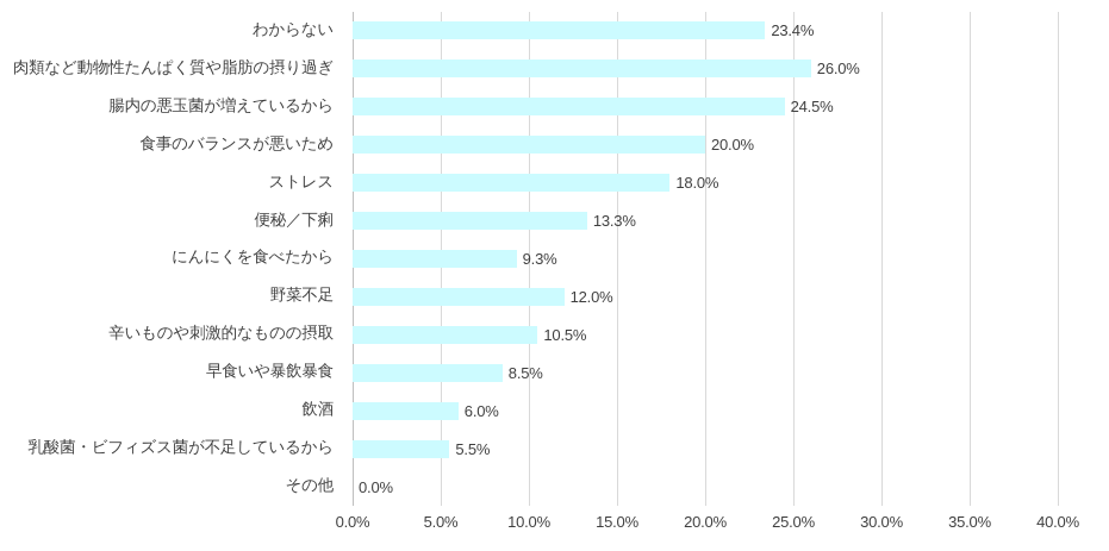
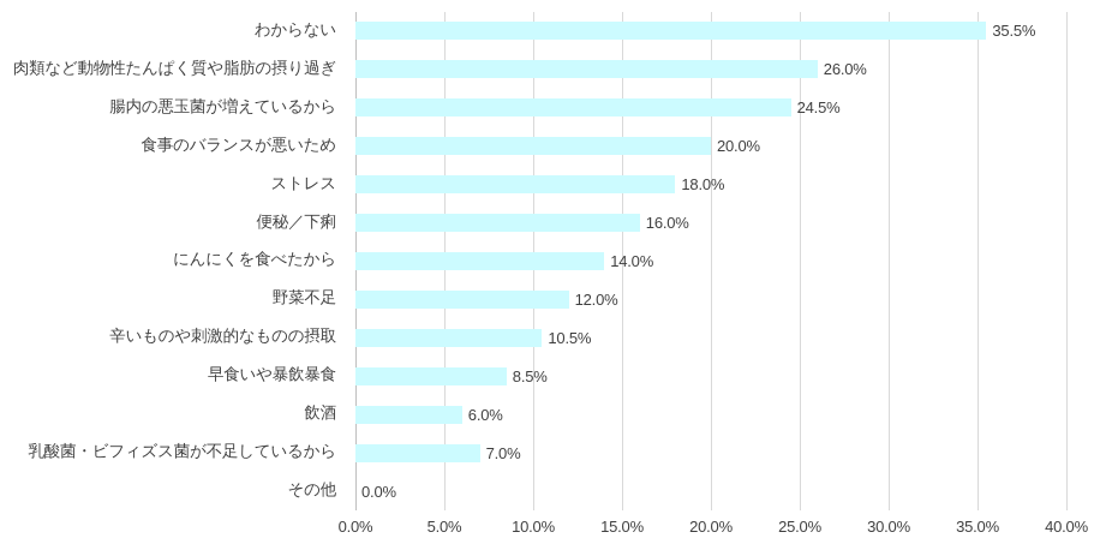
わからない: 23.4% -> 35.5%
便秘／下痢: 13.3% -> 16.0%
にんにくを食べたから: 9.3% -> 14.0%
乳酸菌・ビフィズス菌が不足しているから: 5.5% -> 7.0%
